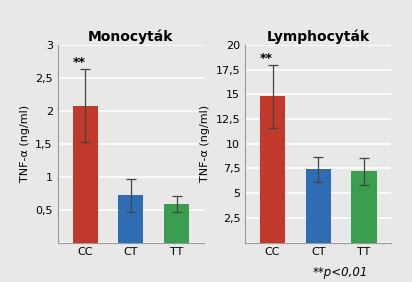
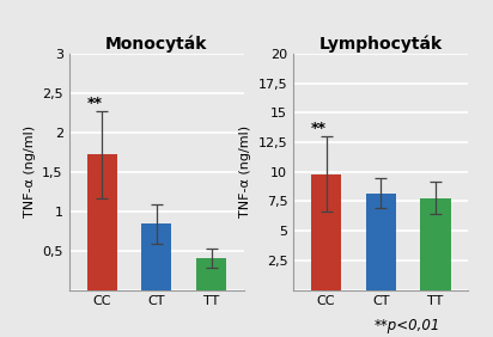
Monocyták/CC: 2,08 -> 1,72
Monocyták/CT: 0,72 -> 0,84
Monocyták/TT: 0,58 -> 0,40
Lymphocyták/CC: 14,8 -> 9,8
Lymphocyták/CT: 7,4 -> 8,2
Lymphocyták/TT: 7,2 -> 7,8
